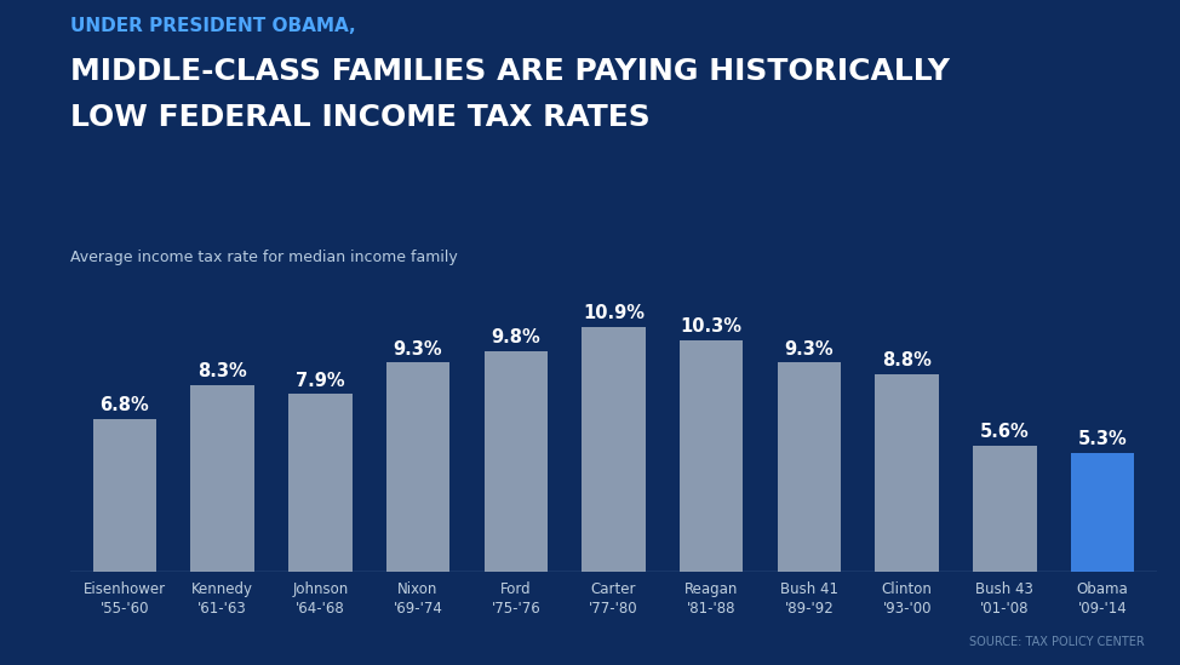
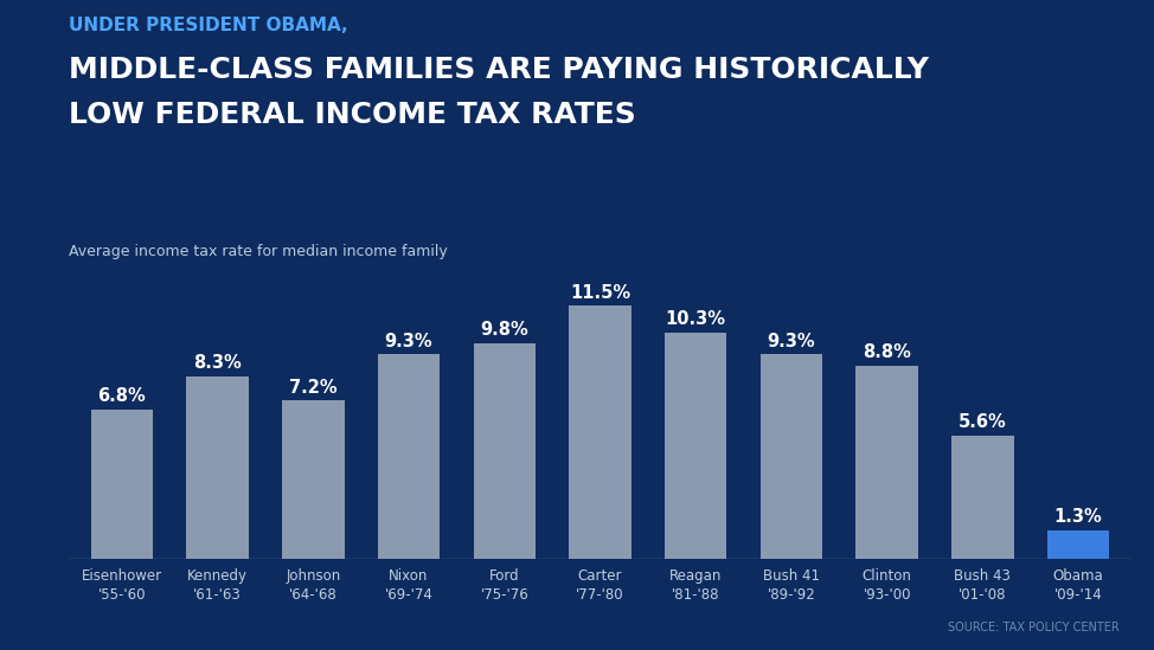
Johnson '64-'68: 7.9% -> 7.2%
Carter '77-'80: 10.9% -> 11.5%
Obama '09-'14: 5.3% -> 1.3%
